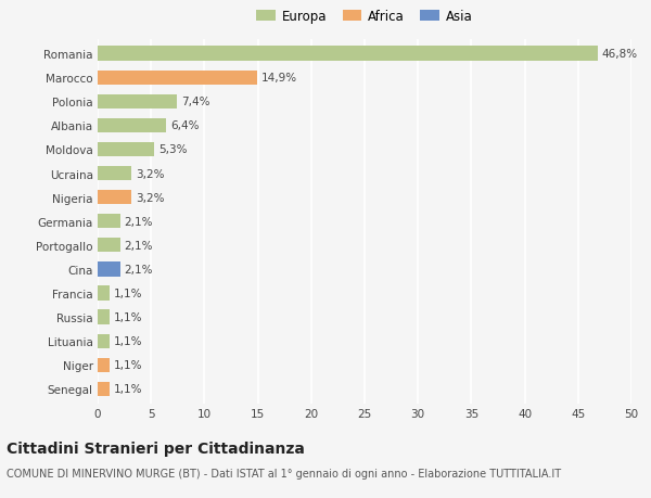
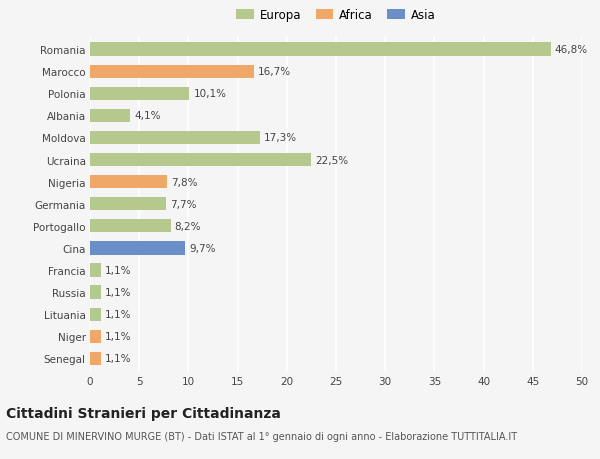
Marocco: 14,9% -> 16,7%
Polonia: 7,4% -> 10,1%
Albania: 6,4% -> 4,1%
Moldova: 5,3% -> 17,3%
Ucraina: 3,2% -> 22,5%
Nigeria: 3,2% -> 7,8%
Germania: 2,1% -> 7,7%
Portogallo: 2,1% -> 8,2%
Cina: 2,1% -> 9,7%
